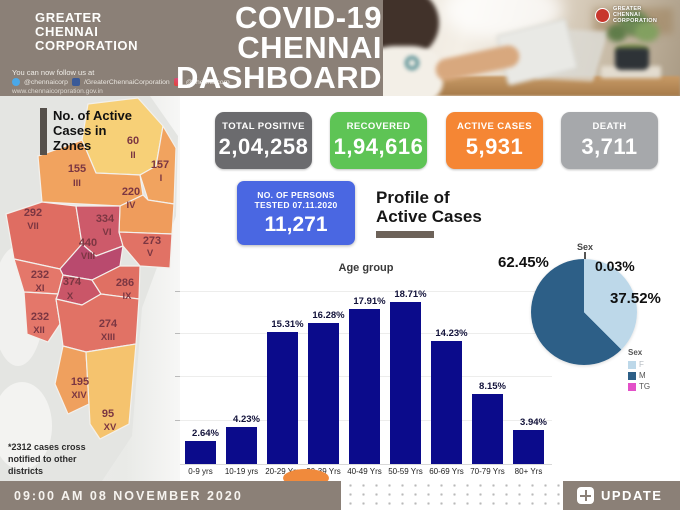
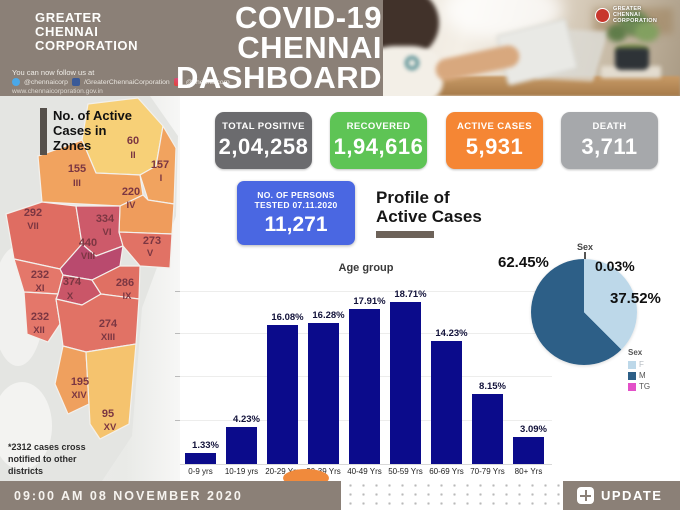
Age group/0-9 yrs: 2.64% -> 1.33%
Age group/20-29 Yrs: 15.31% -> 16.08%
Age group/80+ Yrs: 3.94% -> 3.09%
